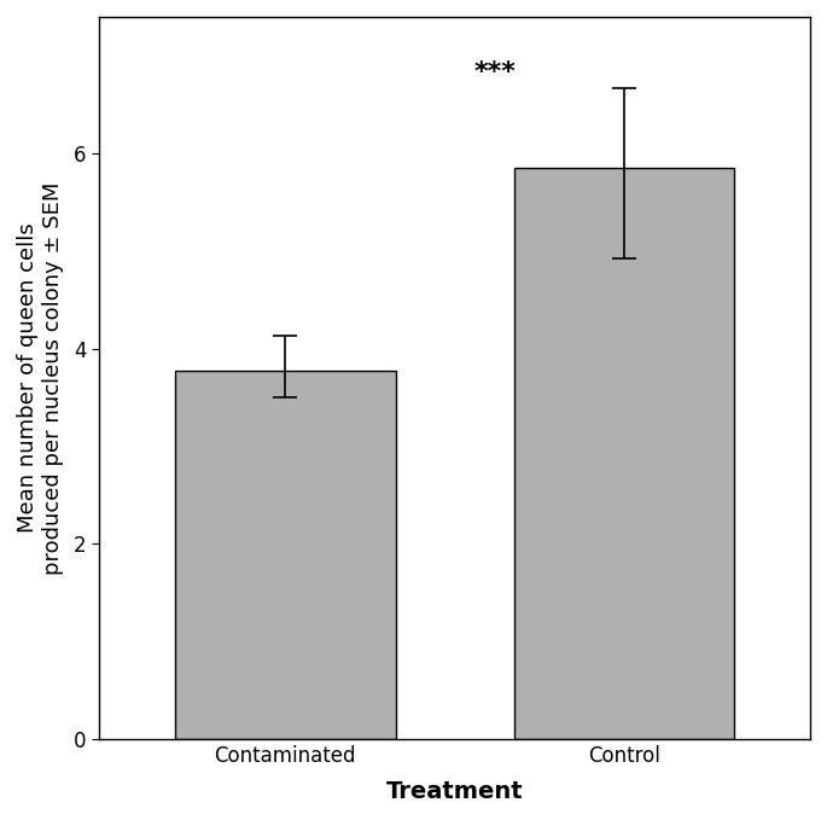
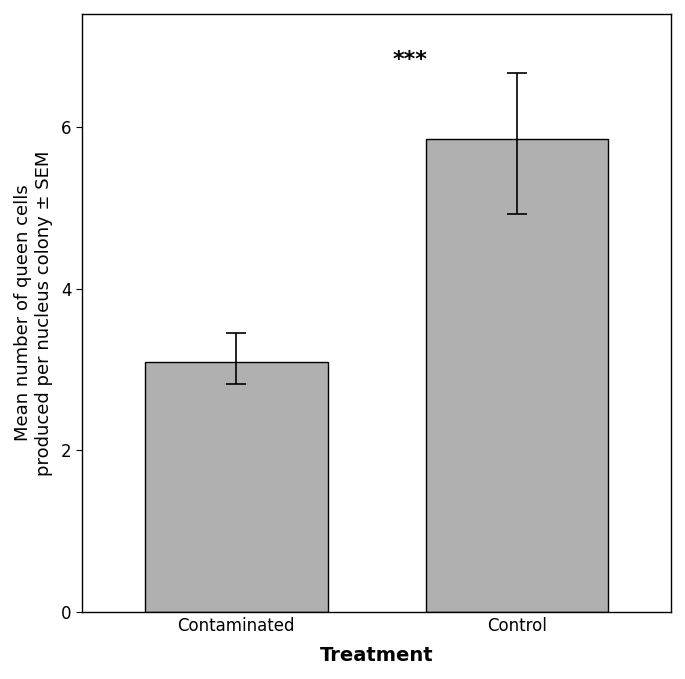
Contaminated: 3.78 -> 3.10
